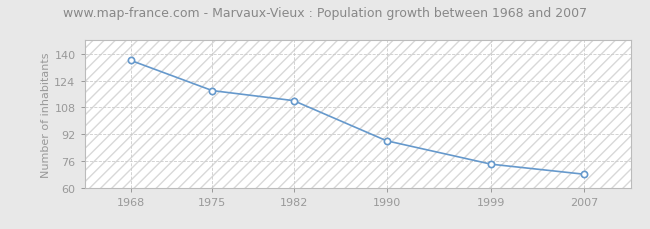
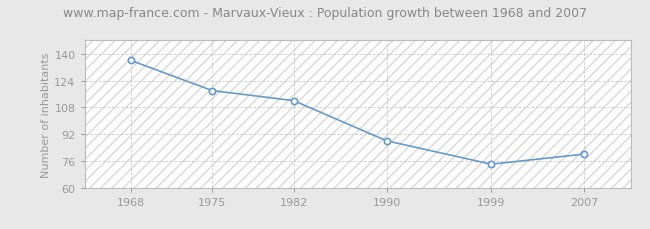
2007: 68 -> 80
